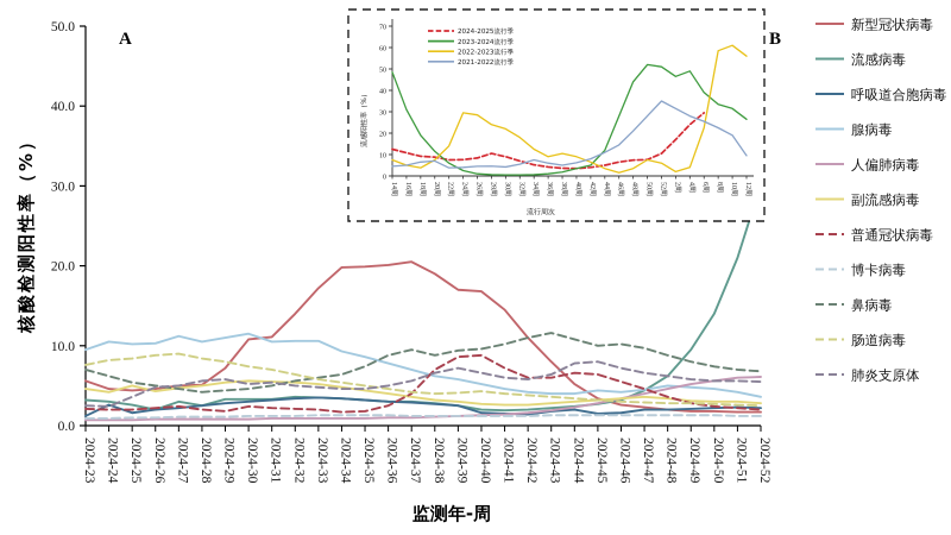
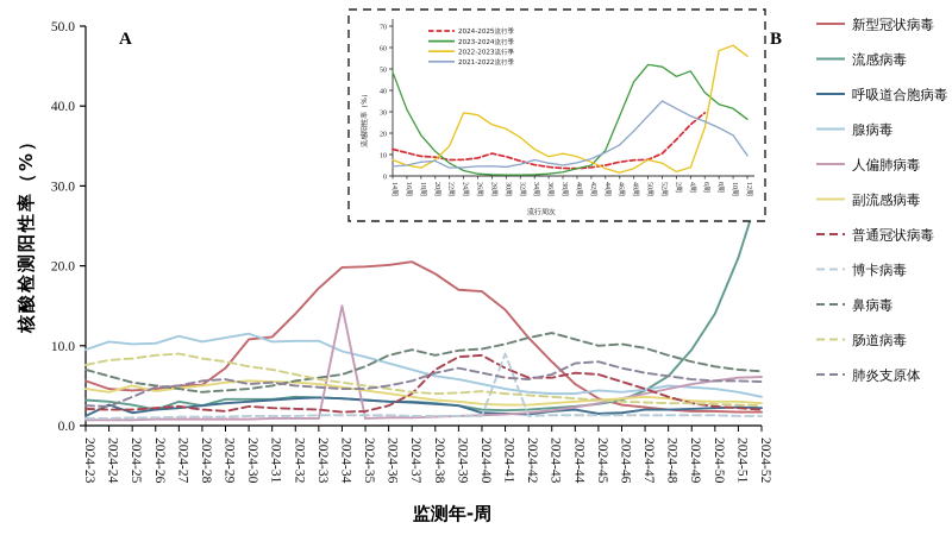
人偏肺病毒/2024-34: 1 -> 15
博卡病毒/2024-41: 1 -> 9
